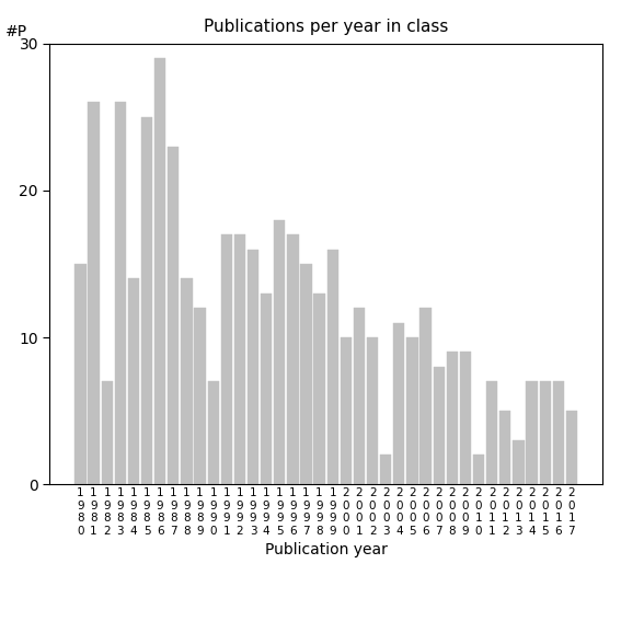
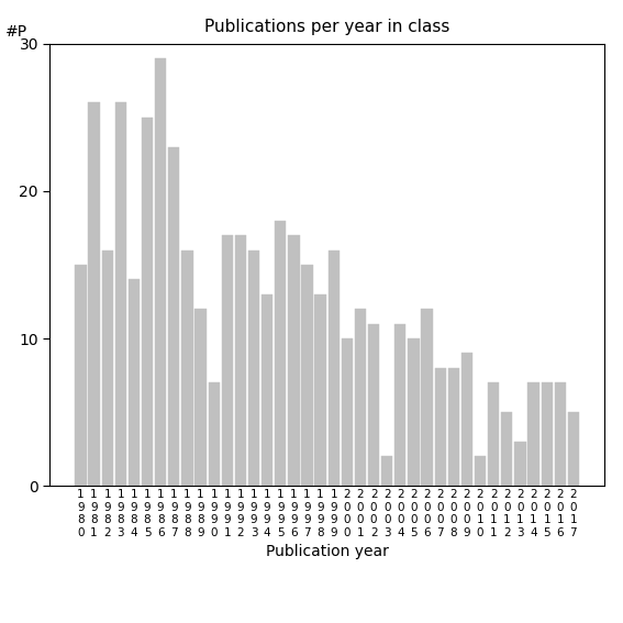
1 9 8 2: 7 -> 16
1 9 8 8: 14 -> 16
2 0 0 2: 10 -> 11
2 0 0 8: 9 -> 8
